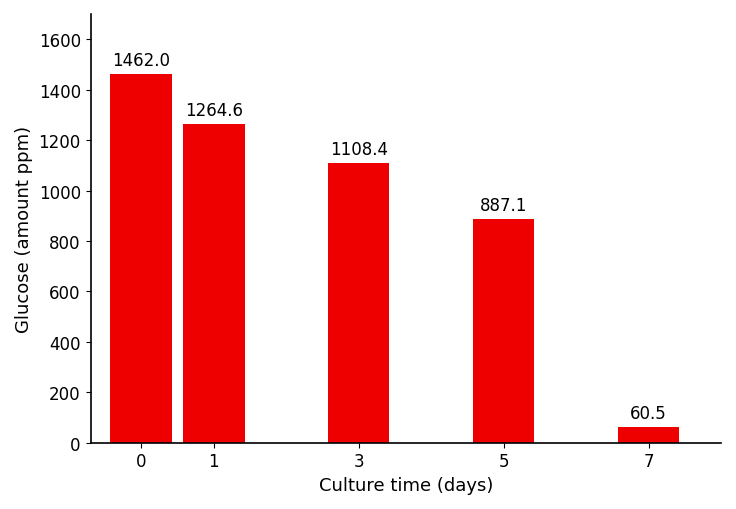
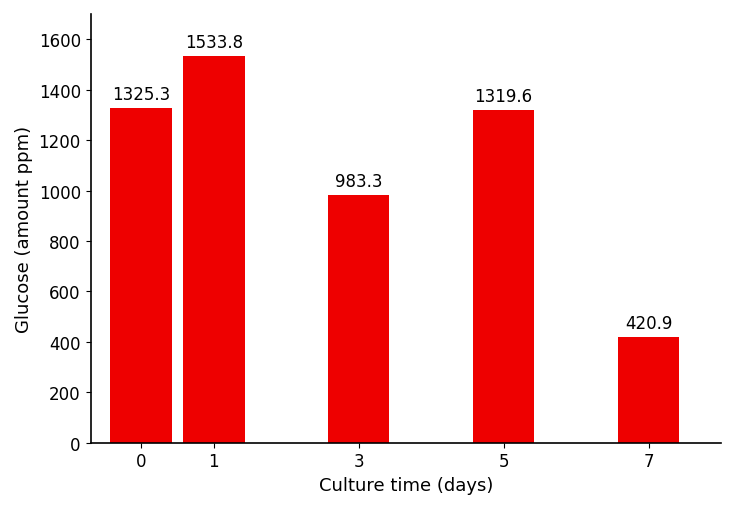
0: 1462.0 -> 1325.3
1: 1264.6 -> 1533.8
3: 1108.4 -> 983.3
5: 887.1 -> 1319.6
7: 60.5 -> 420.9
